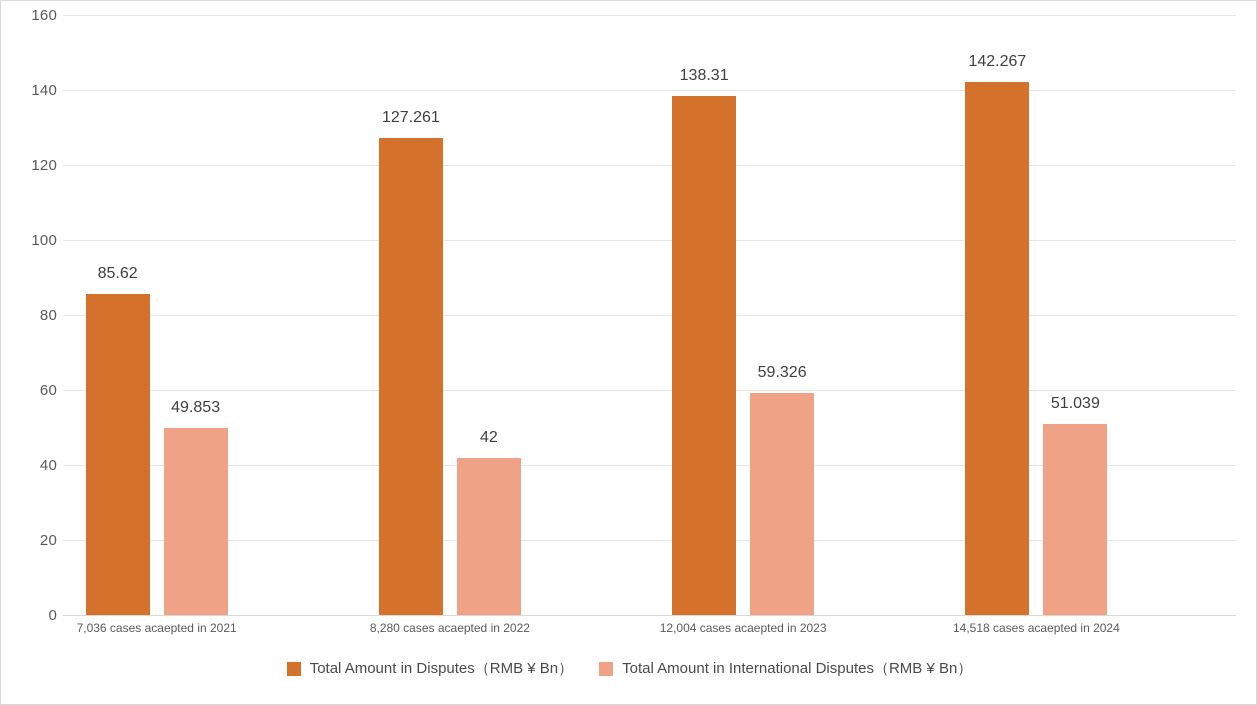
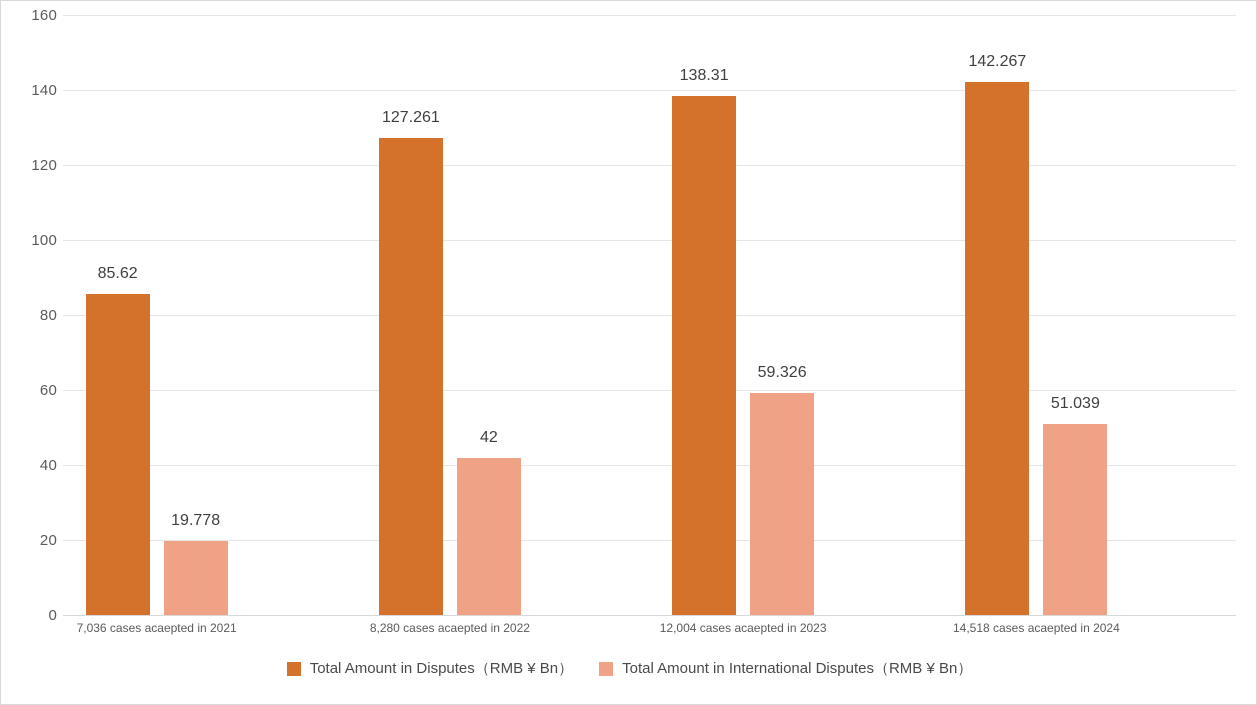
Total Amount in International Disputes（RMB ¥ Bn）/7,036 cases acaepted in 2021: 49.853 -> 19.778
